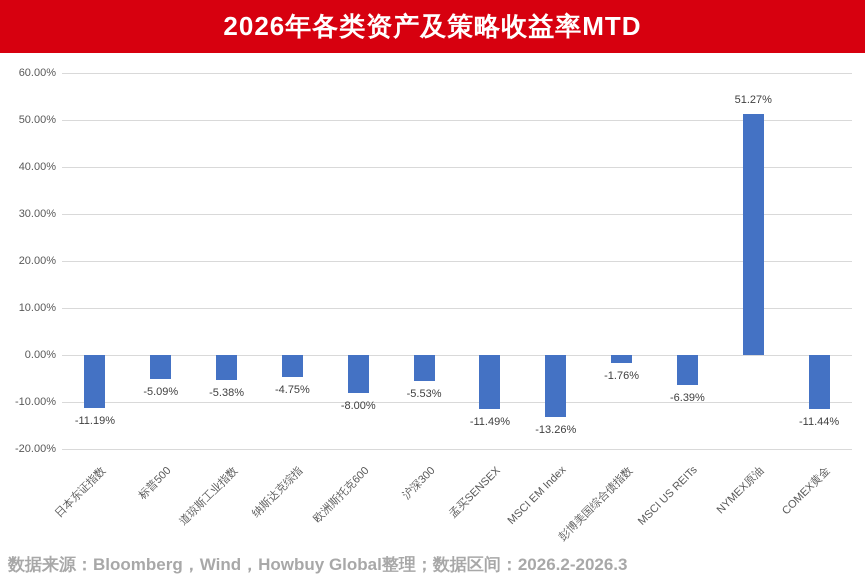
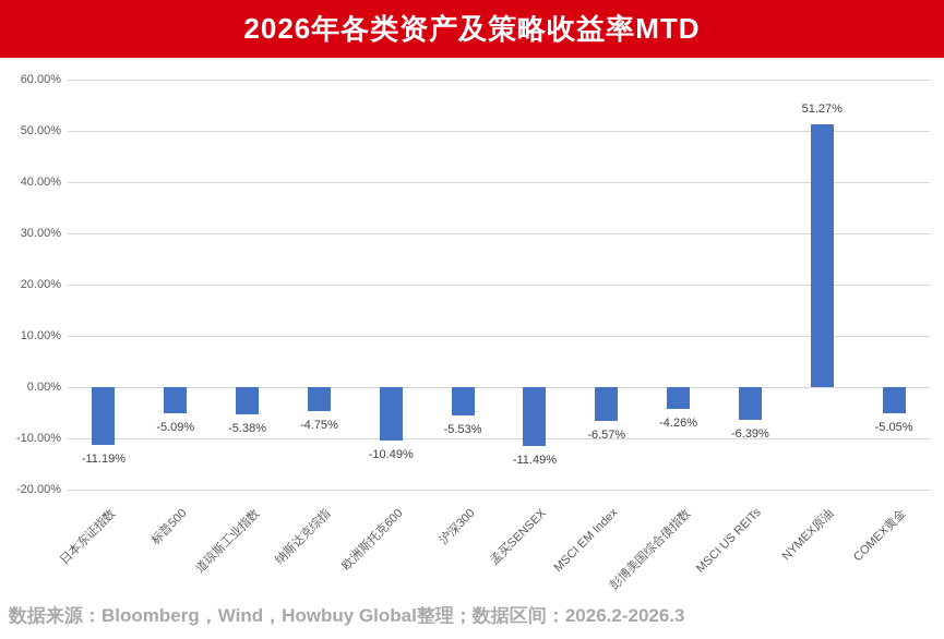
欧洲斯托克600: -8.00% -> -10.49%
MSCI EM Index: -13.26% -> -6.57%
彭博美国综合债指数: -1.76% -> -4.26%
COMEX黄金: -11.44% -> -5.05%
